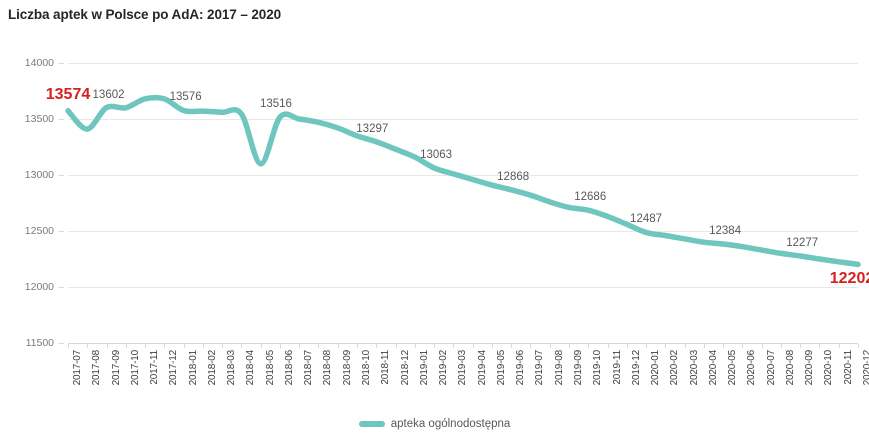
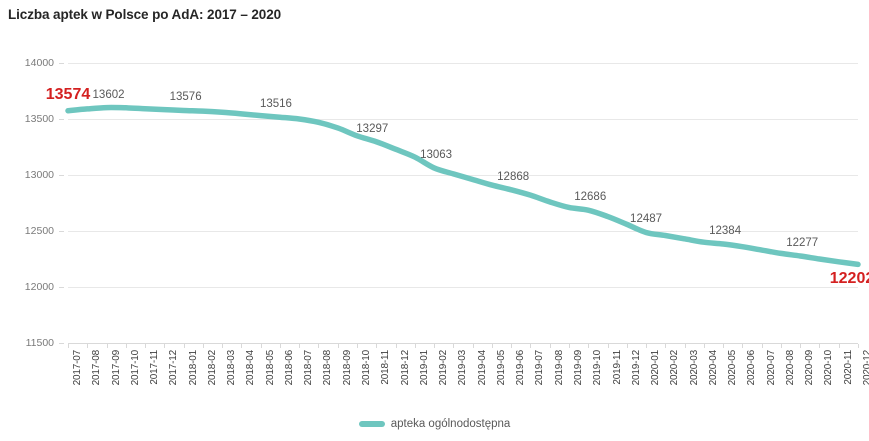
2017-08: 13410 -> 13590
2017-11: 13680 -> 13590
2017-12: 13680 -> 13580
2018-05: 13100 -> 13530
